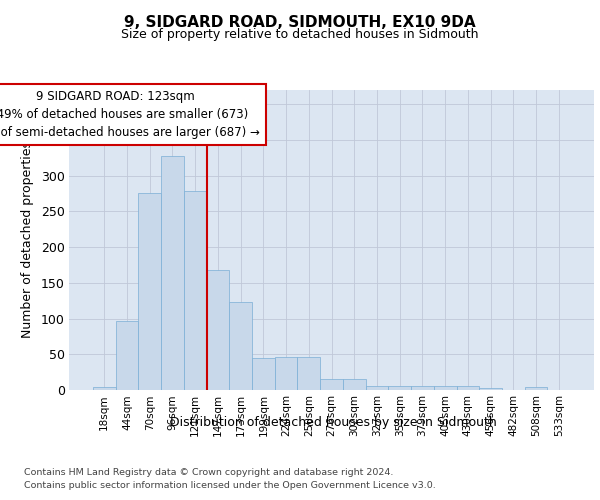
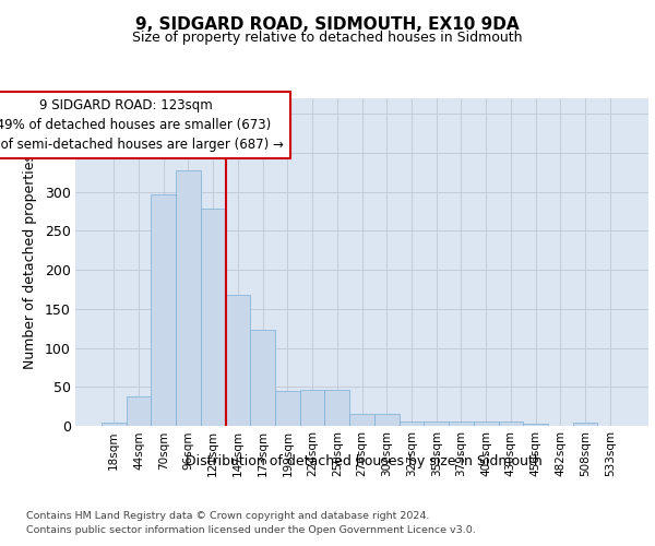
44sqm: 96 -> 38
70sqm: 276 -> 297
